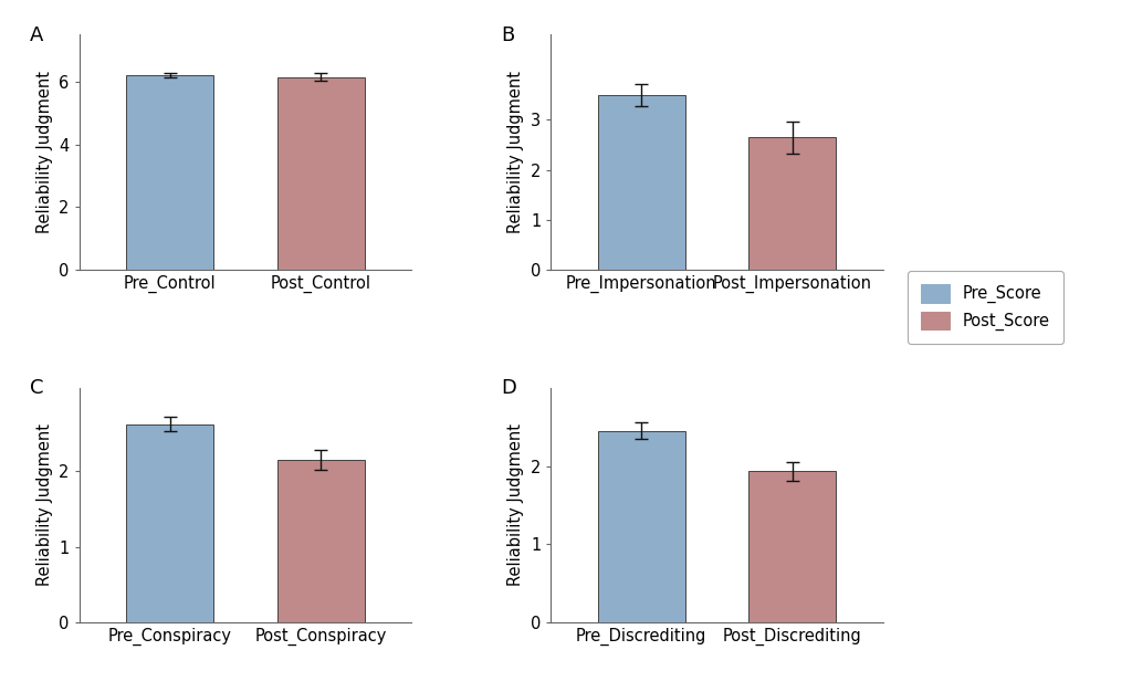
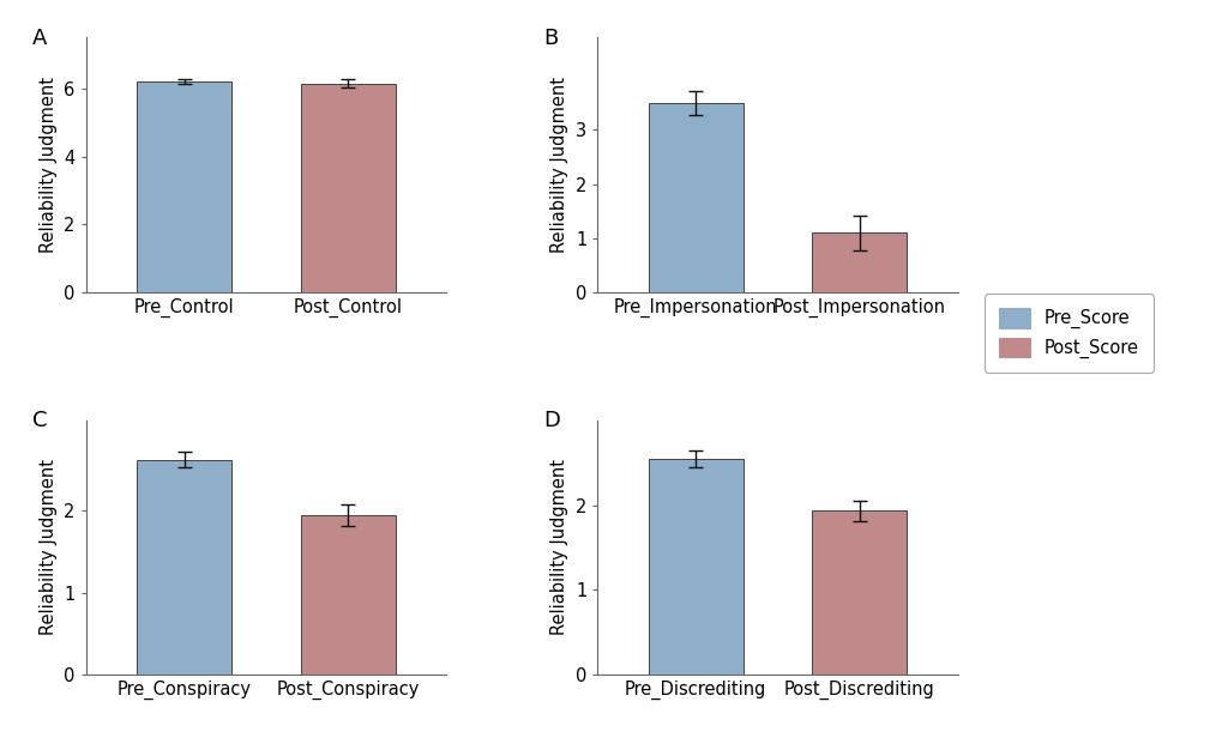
Post_Impersonation: 2.65 -> 1.10
Post_Conspiracy: 2.15 -> 1.94
Pre_Discrediting: 2.45 -> 2.54
